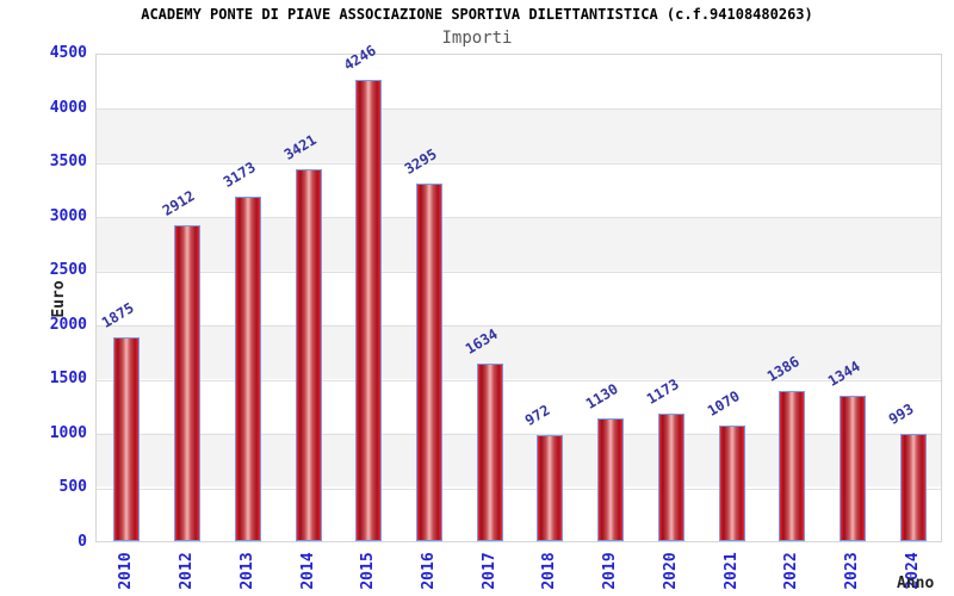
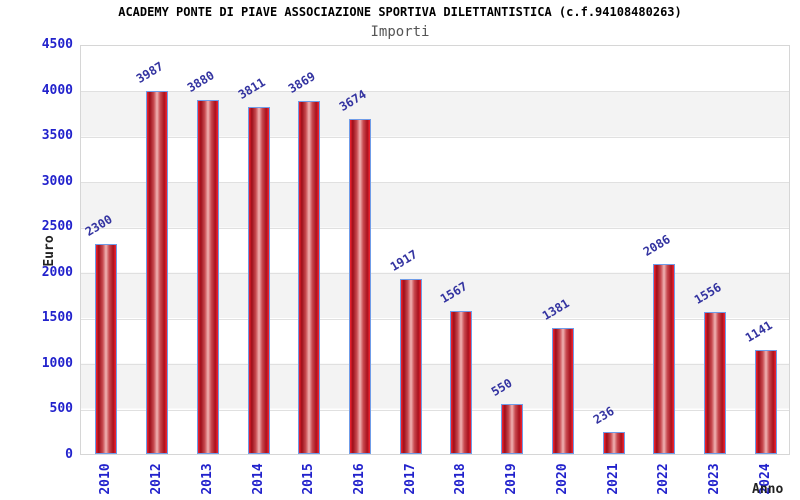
2010: 1875 -> 2300
2012: 2912 -> 3987
2013: 3173 -> 3880
2014: 3421 -> 3811
2015: 4246 -> 3869
2016: 3295 -> 3674
2017: 1634 -> 1917
2018: 972 -> 1567
2019: 1130 -> 550
2020: 1173 -> 1381
2021: 1070 -> 236
2022: 1386 -> 2086
2023: 1344 -> 1556
2024: 993 -> 1141
